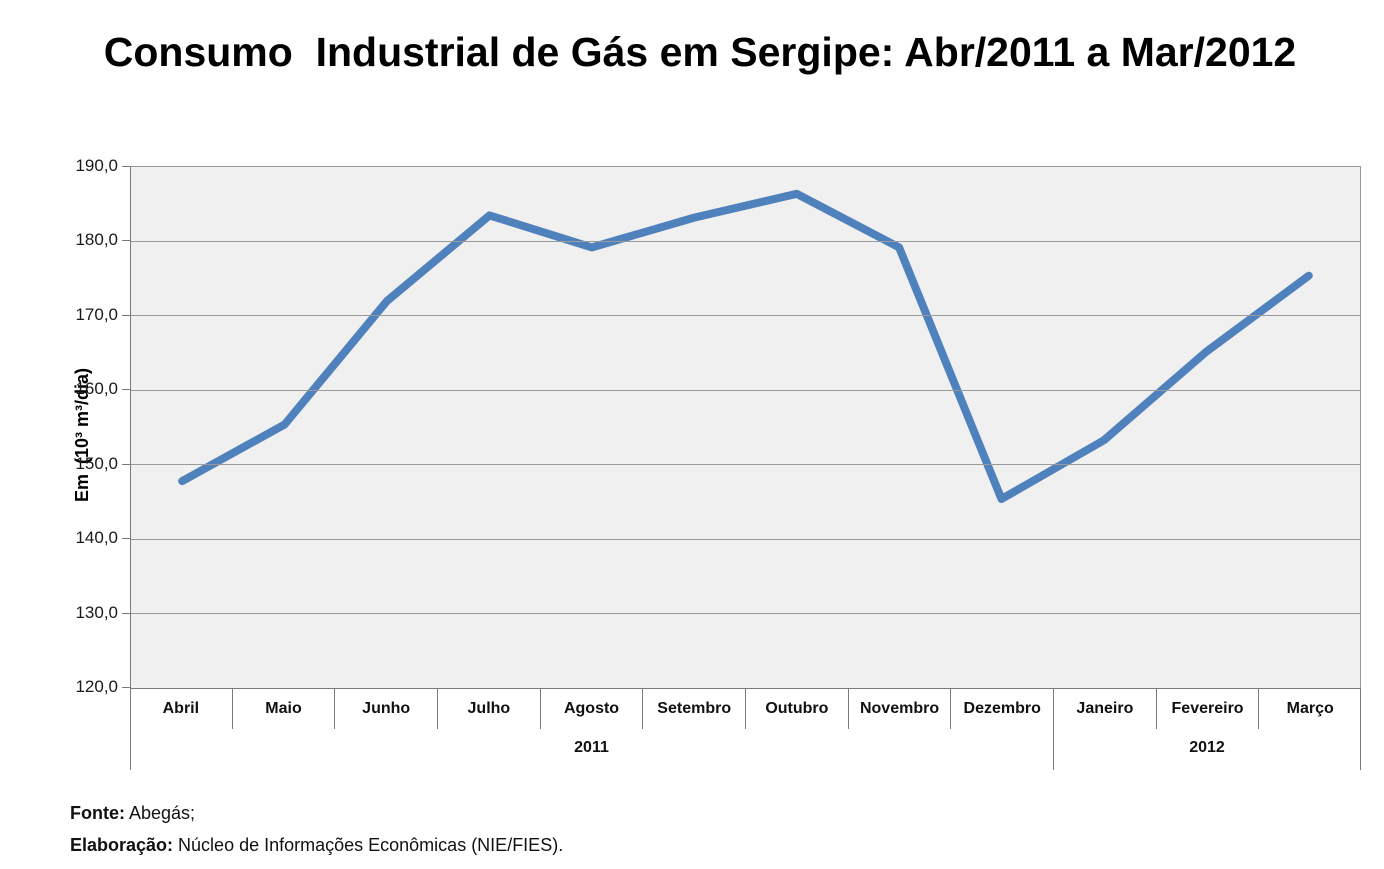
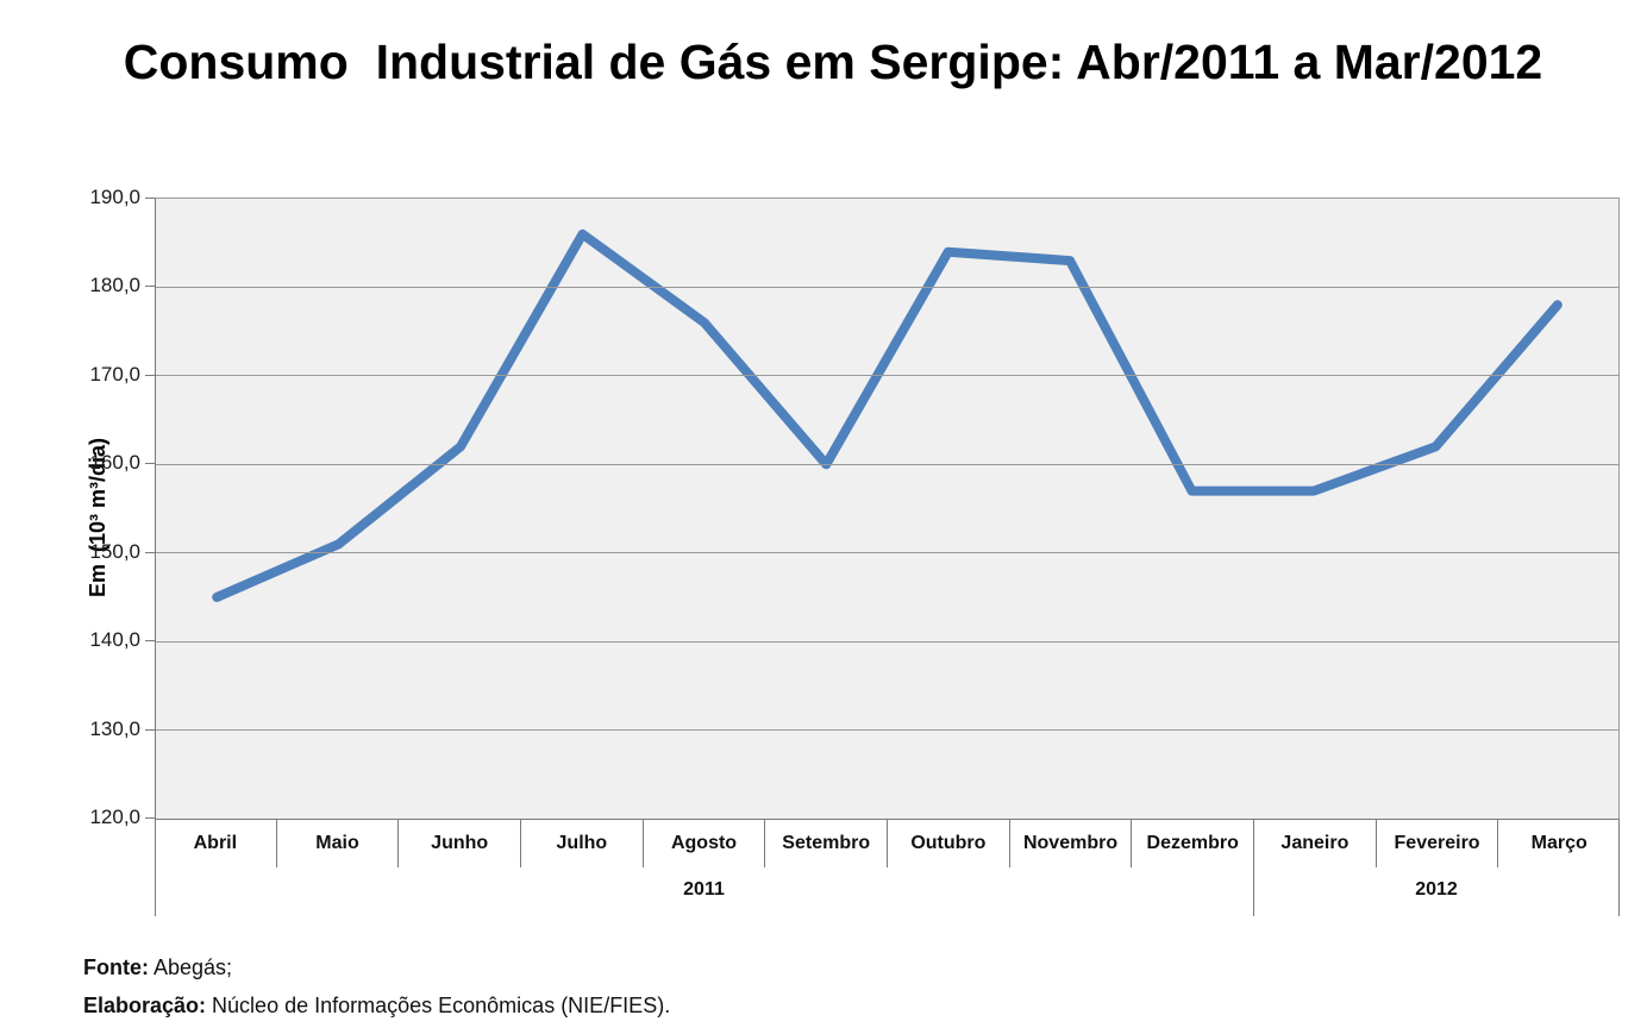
Abril: 148 -> 145
Maio: 155 -> 151
Junho: 172 -> 162
Julho: 184 -> 186
Agosto: 179 -> 176
Setembro: 183 -> 160
Outubro: 186 -> 184
Novembro: 179 -> 183
Dezembro: 145 -> 157
Janeiro: 153 -> 157
Fevereiro: 165 -> 162
Março: 175 -> 178
